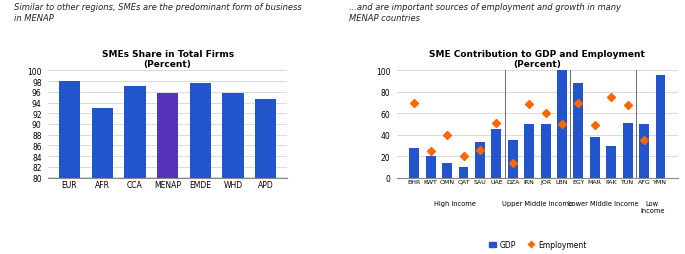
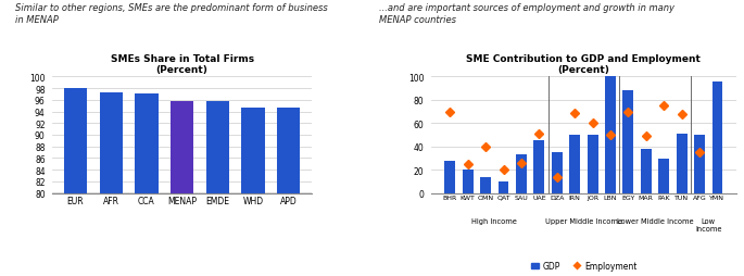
SMEs Share in Total Firms (Percent)/AFR: 93.0 -> 97.3
SMEs Share in Total Firms (Percent)/EMDE: 97.6 -> 95.7
SMEs Share in Total Firms (Percent)/WHD: 95.8 -> 94.7
